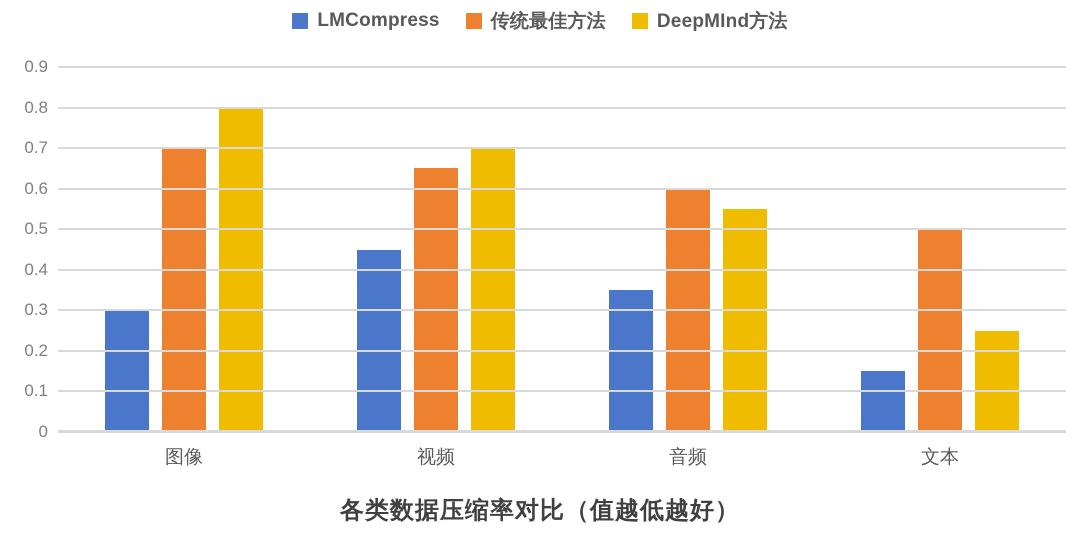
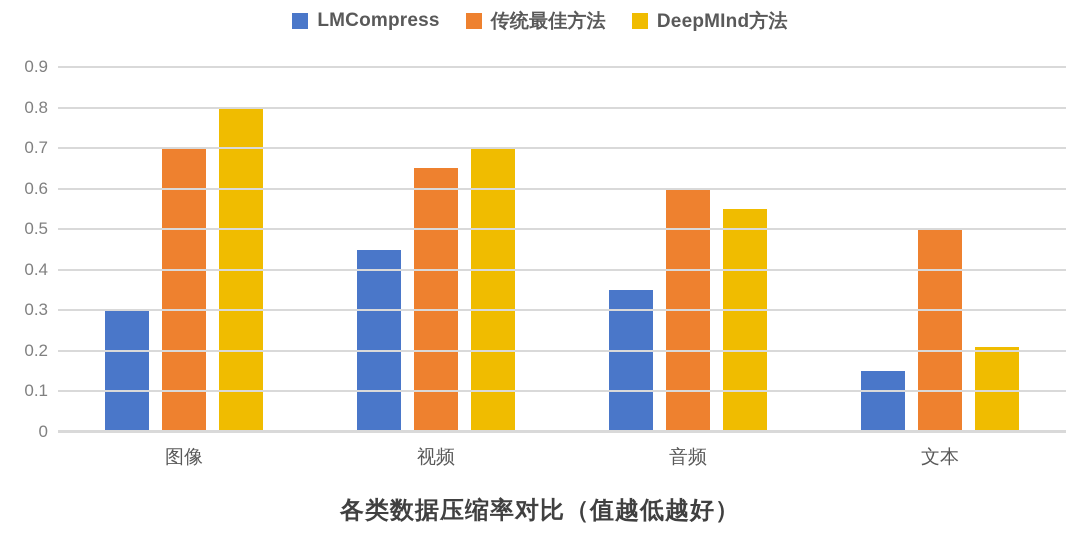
DeepMInd方法/文本: 0.25 -> 0.21
